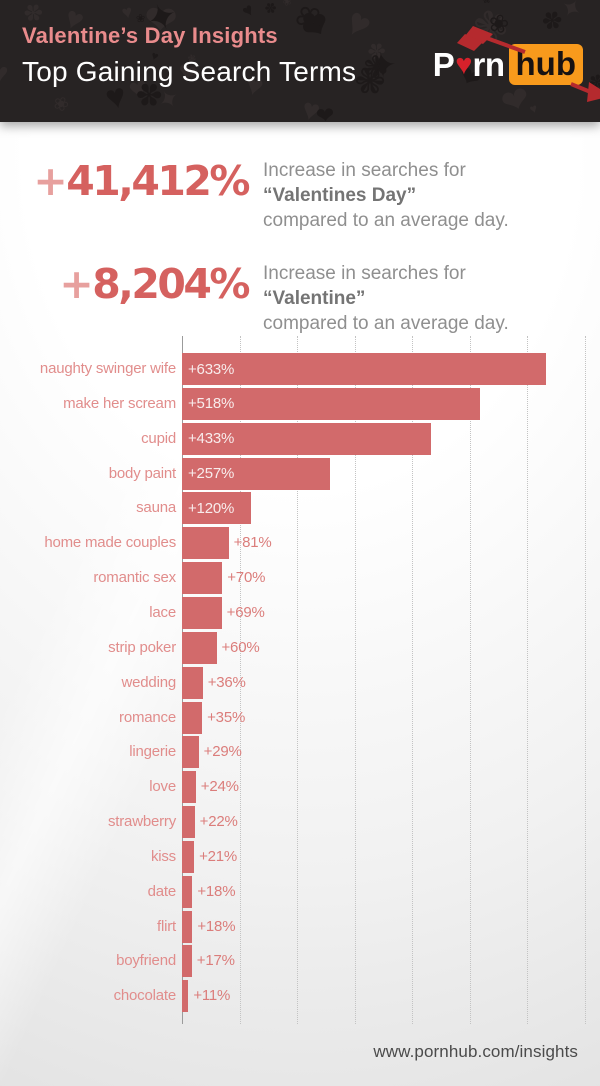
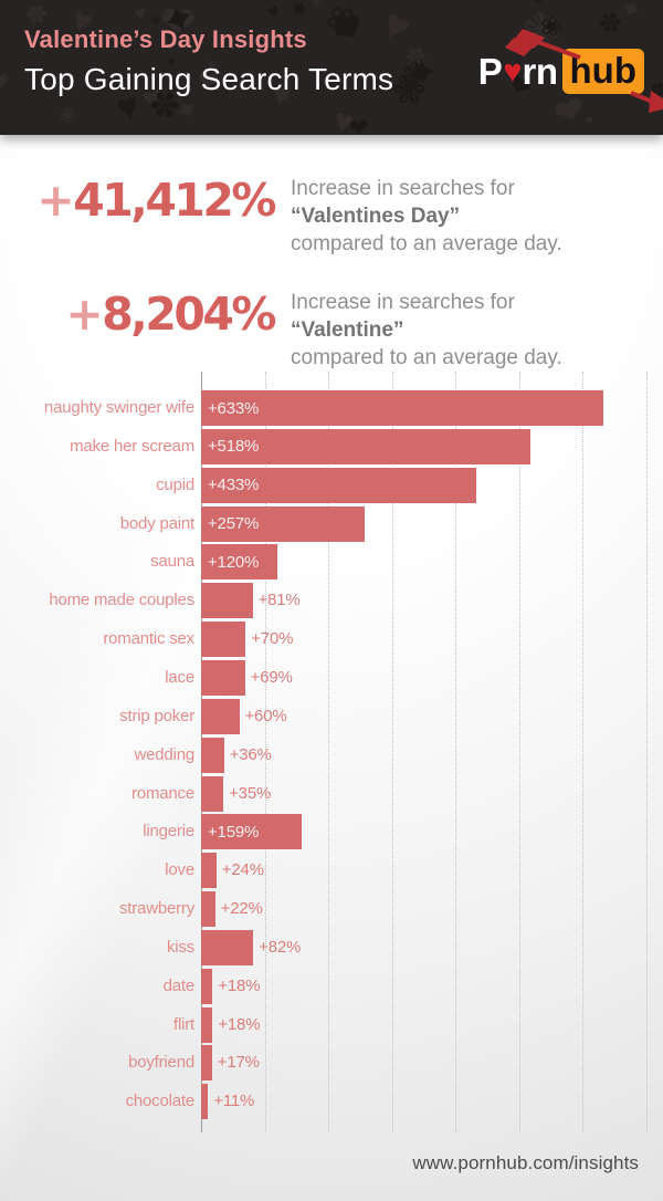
lingerie: +29% -> +159%
kiss: +21% -> +82%
